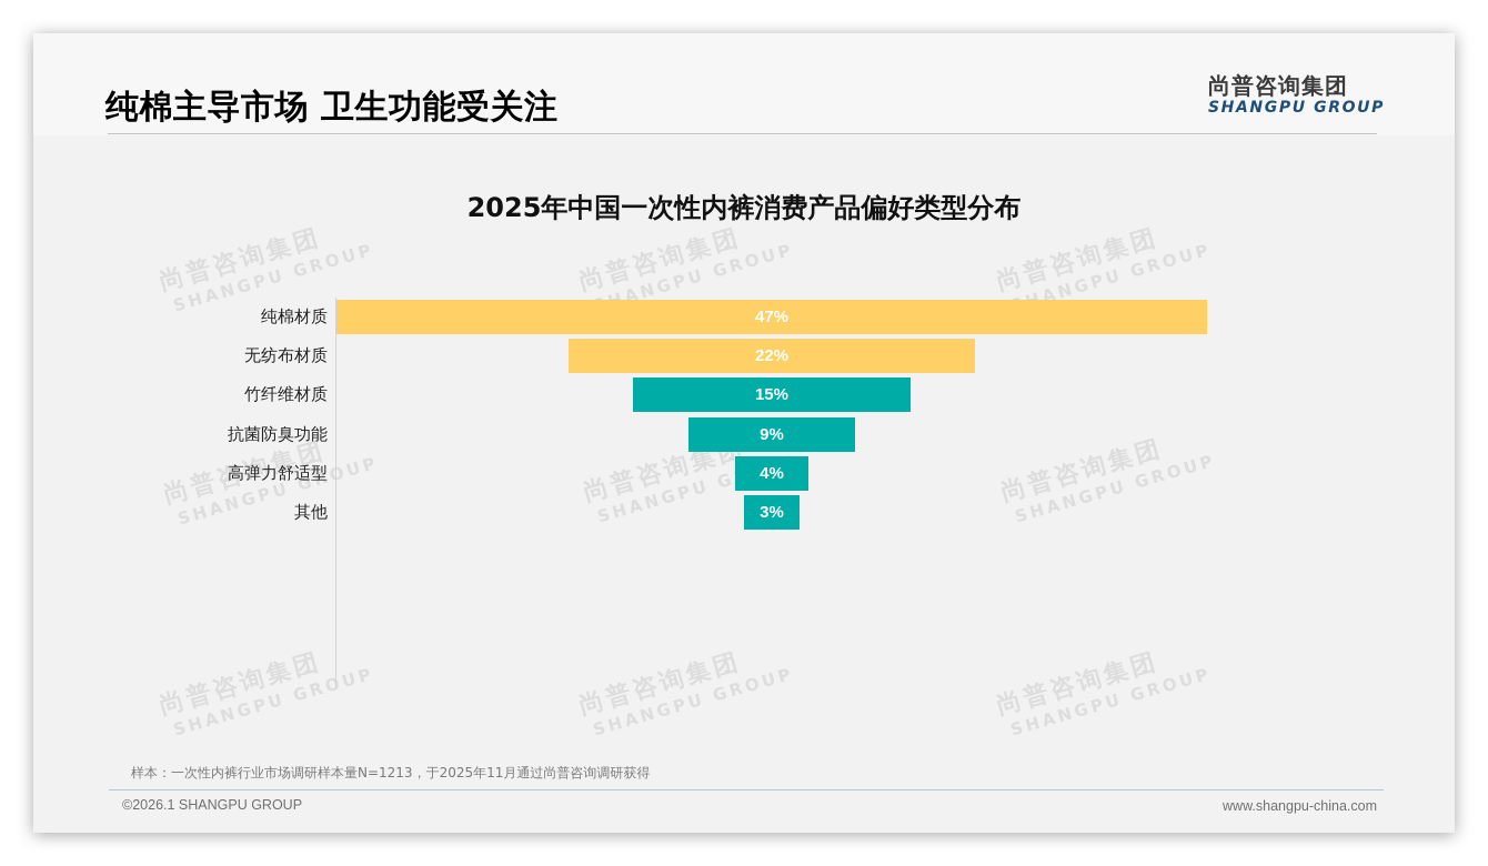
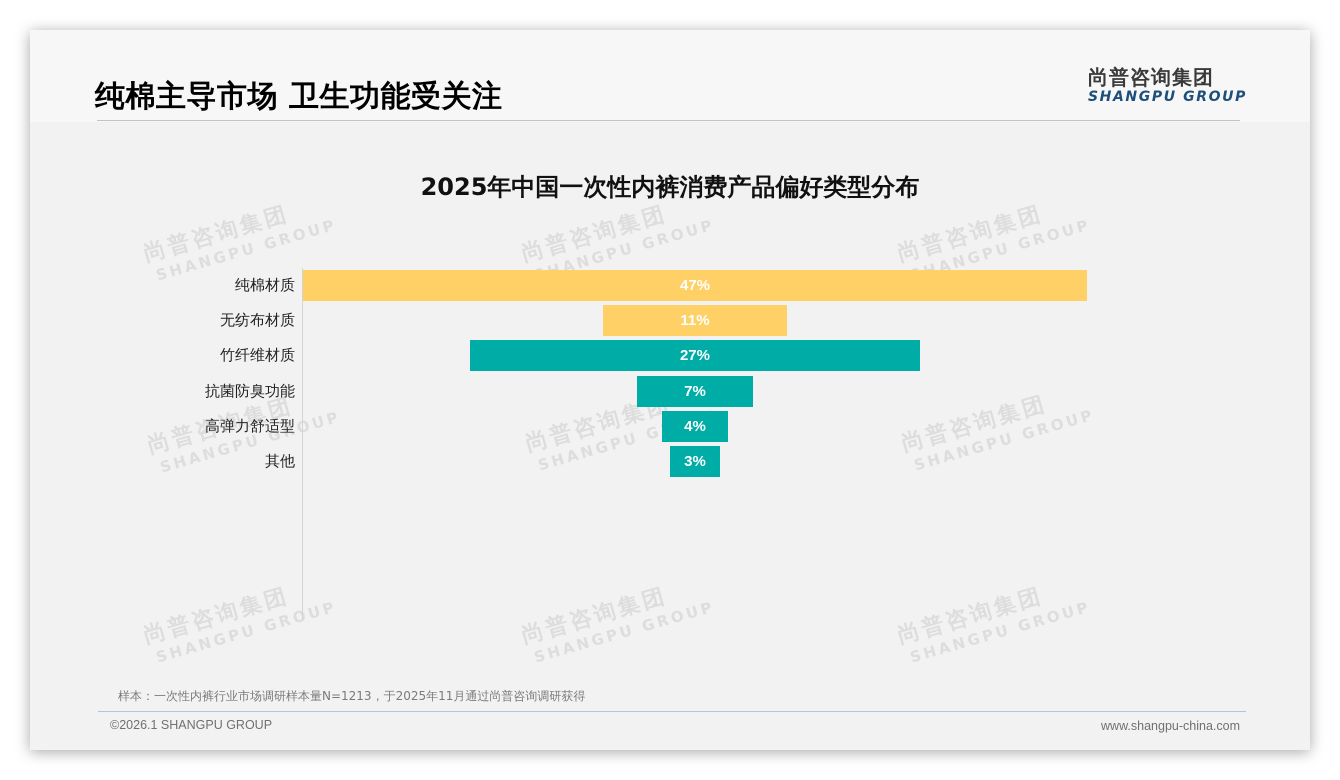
无纺布材质: 22% -> 11%
竹纤维材质: 15% -> 27%
抗菌防臭功能: 9% -> 7%
